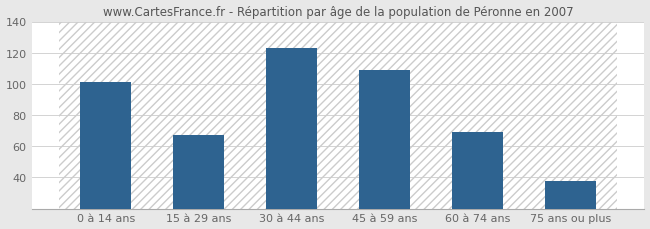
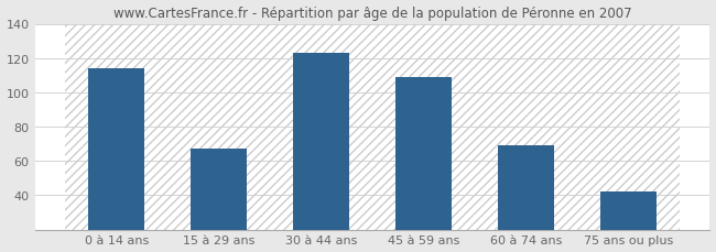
0 à 14 ans: 101 -> 114
75 ans ou plus: 38 -> 42
